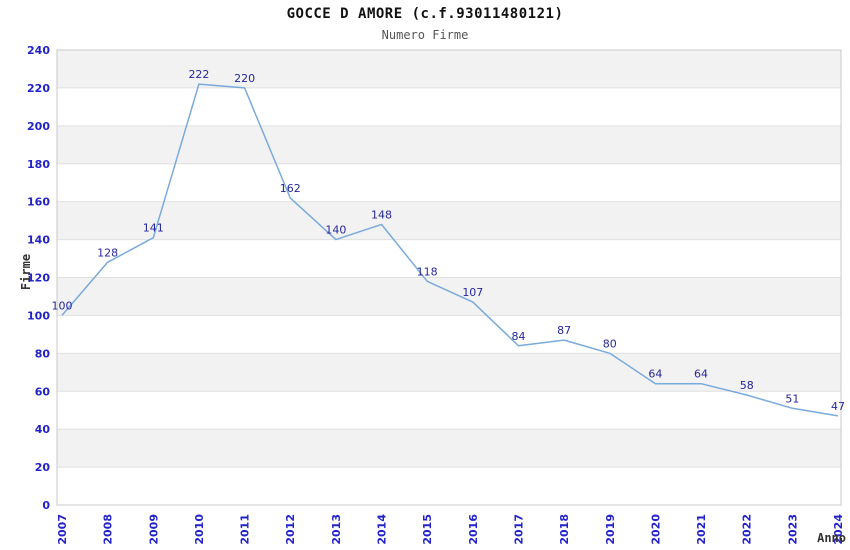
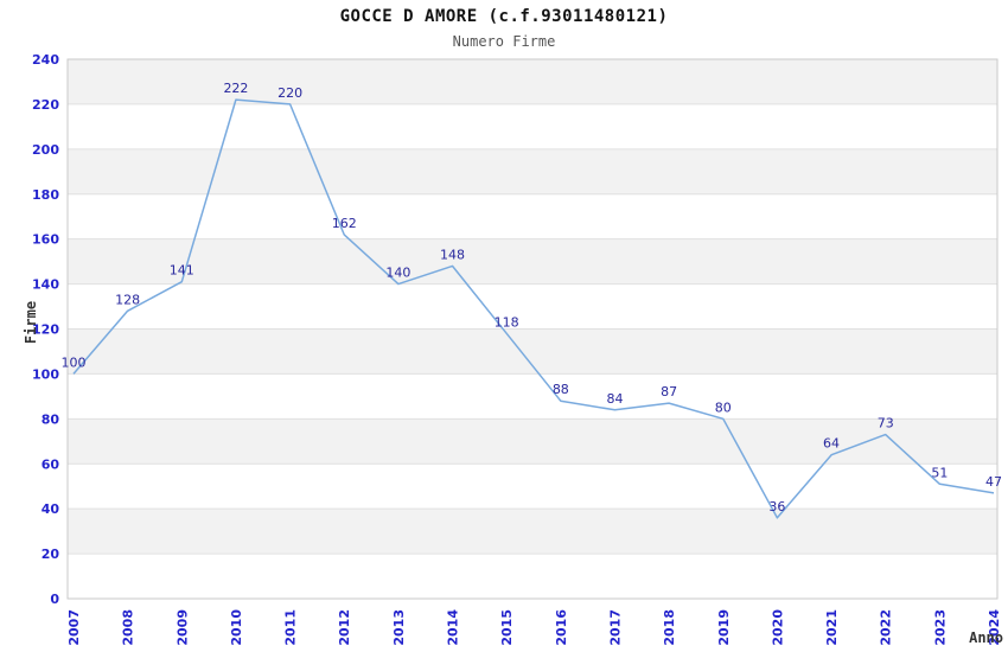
2016: 107 -> 88
2020: 64 -> 36
2022: 58 -> 73
